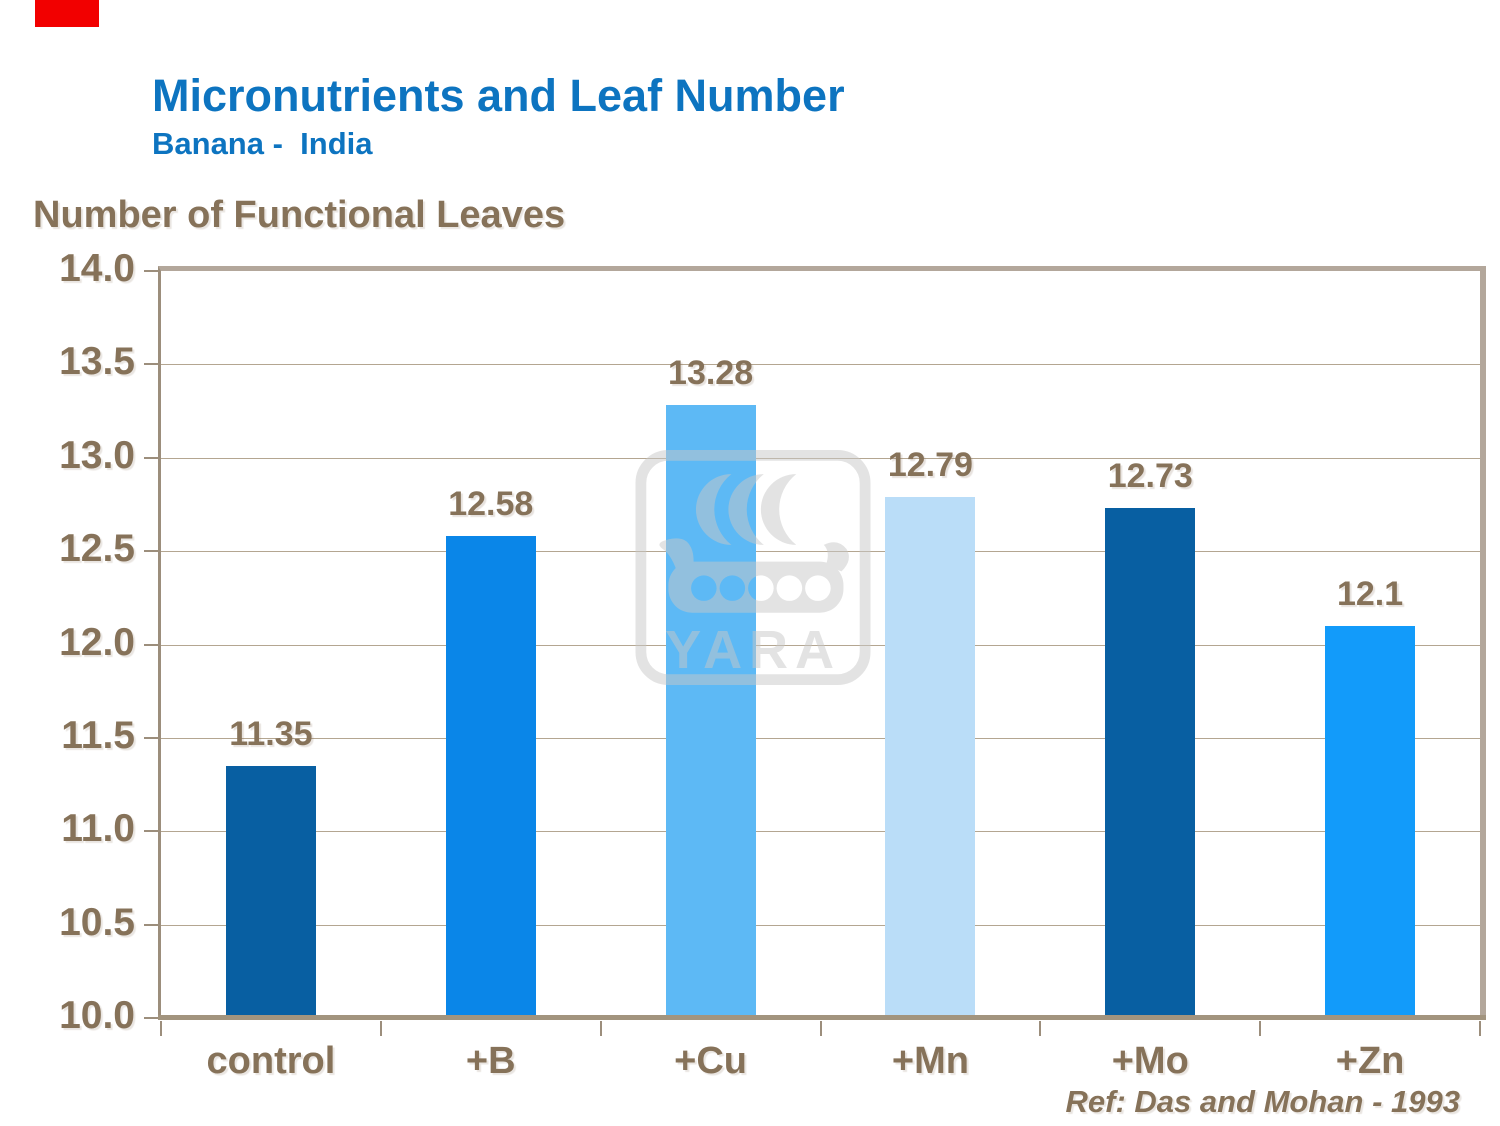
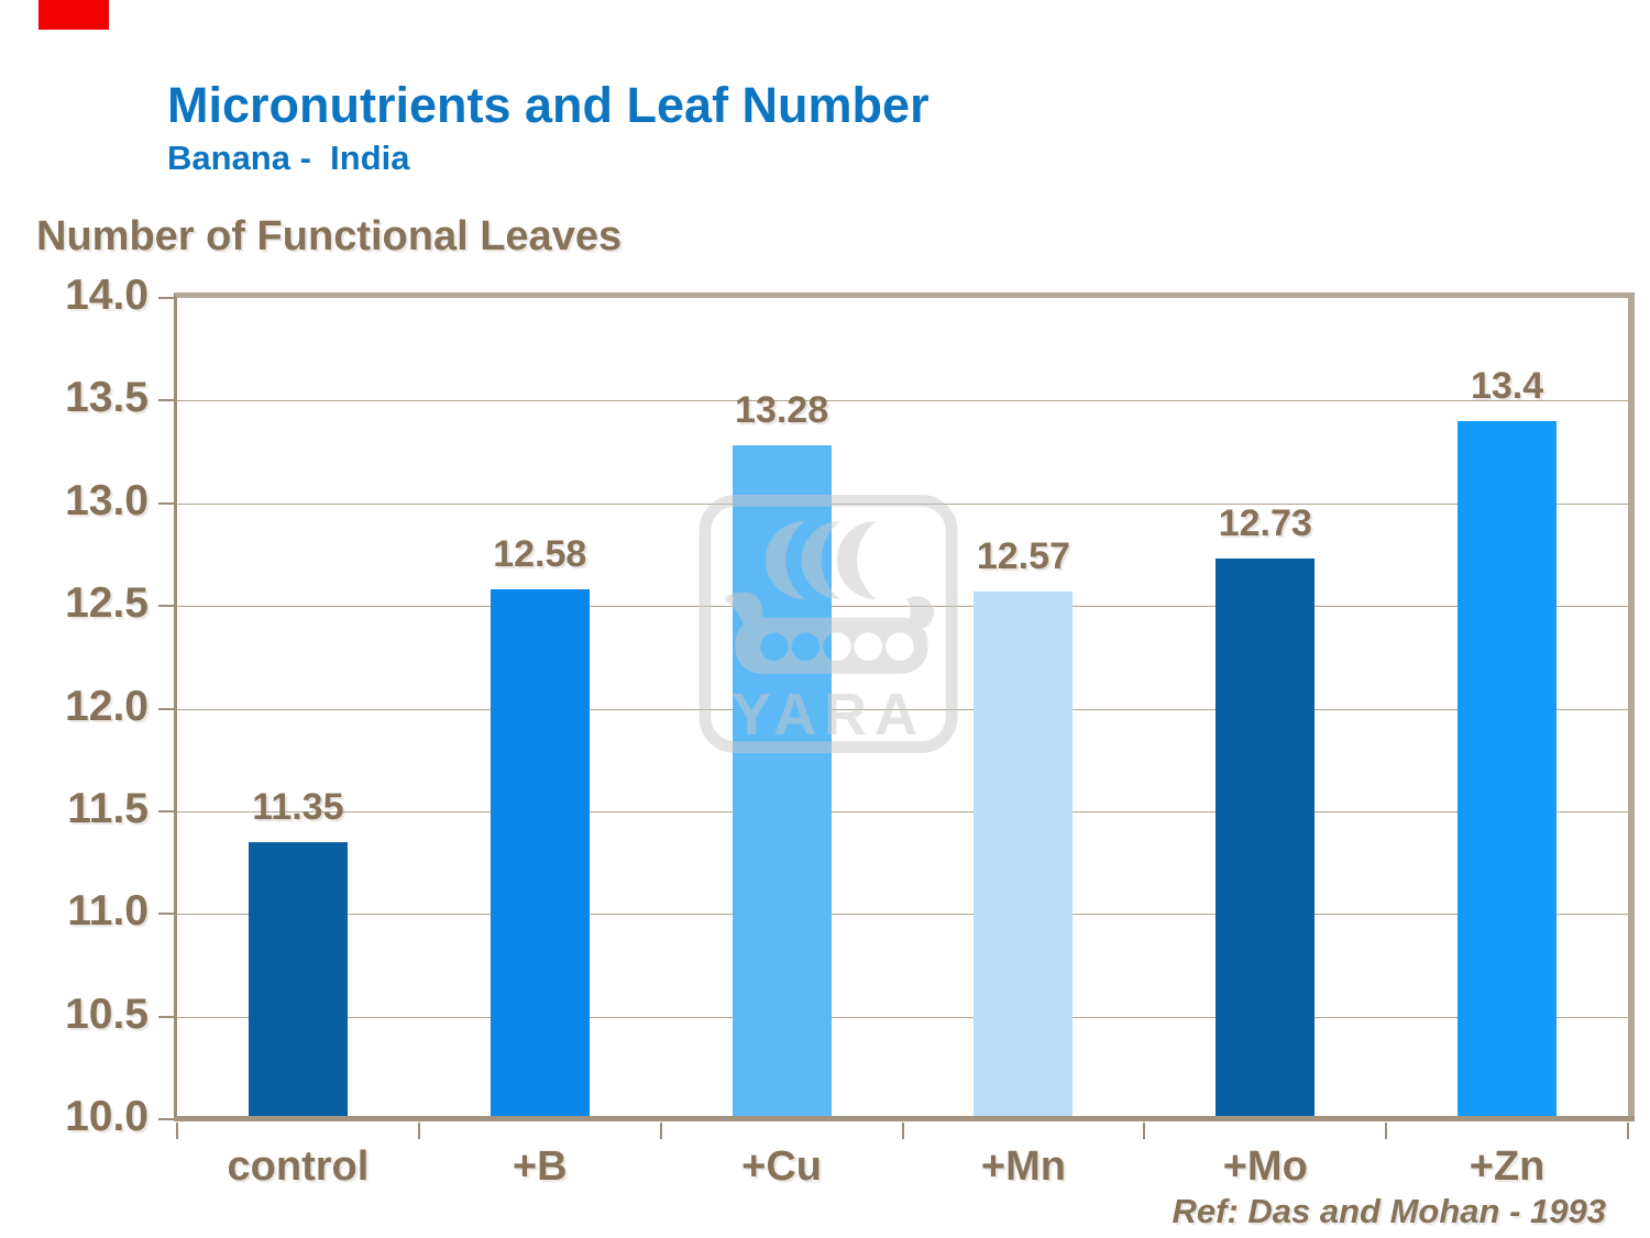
+Mn: 12.79 -> 12.57
+Zn: 12.1 -> 13.4
